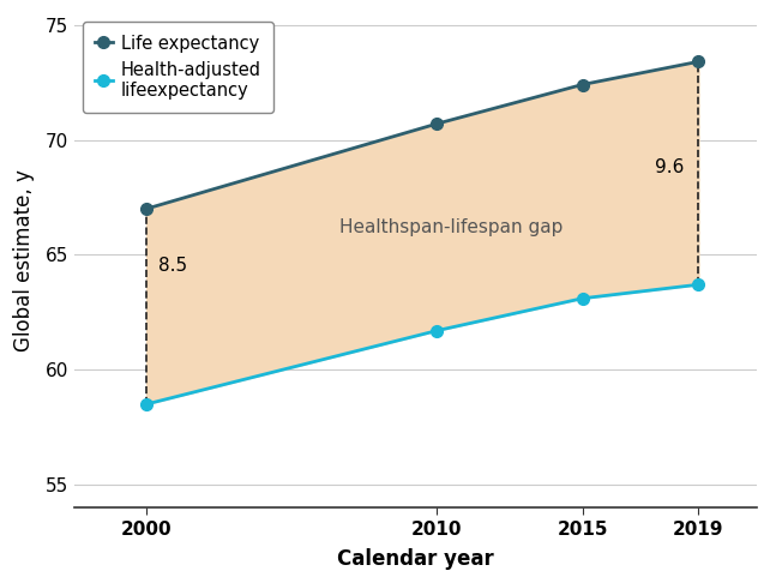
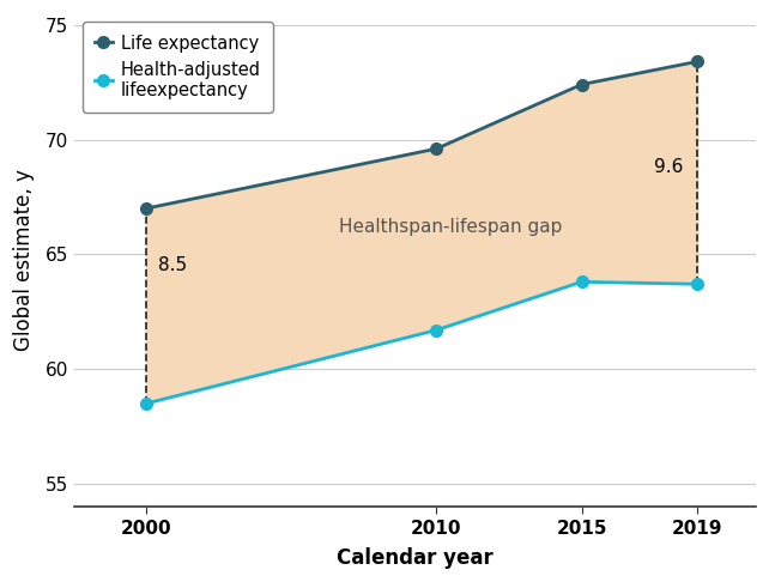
Life expectancy/2010: 70.7 -> 69.6
Health-adjusted lifeexpectancy/2015: 63.1 -> 63.8
